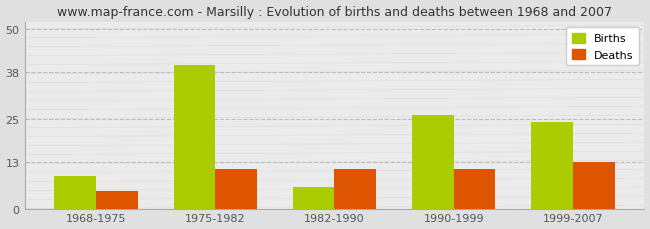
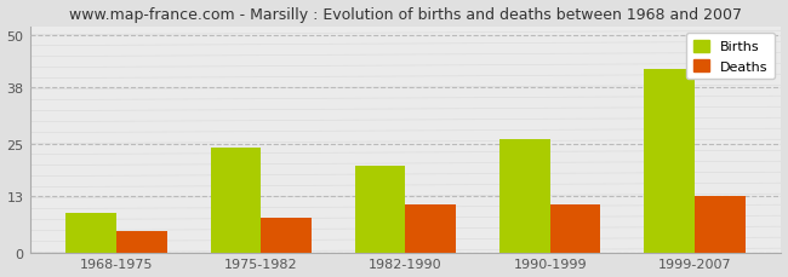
Births/1975-1982: 40 -> 24
Deaths/1975-1982: 11 -> 8
Births/1982-1990: 6 -> 20
Births/1999-2007: 24 -> 42
